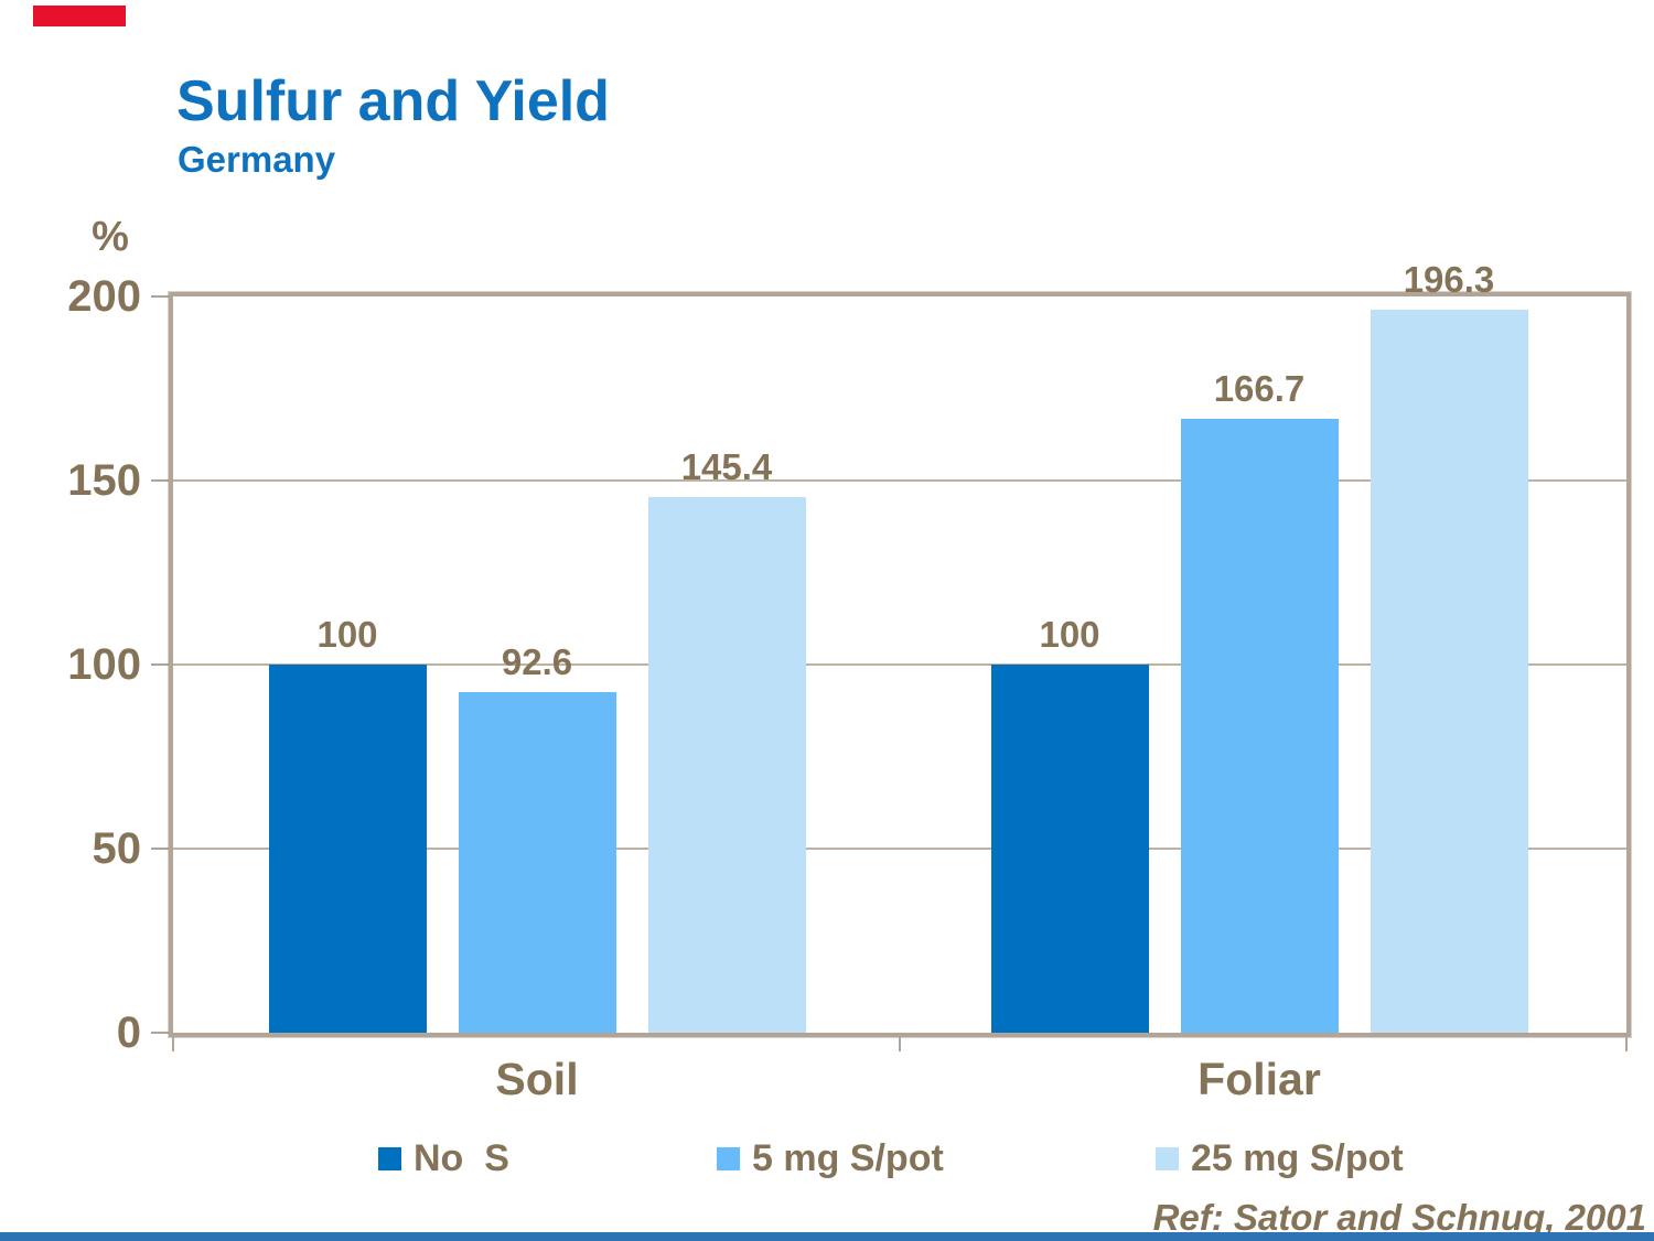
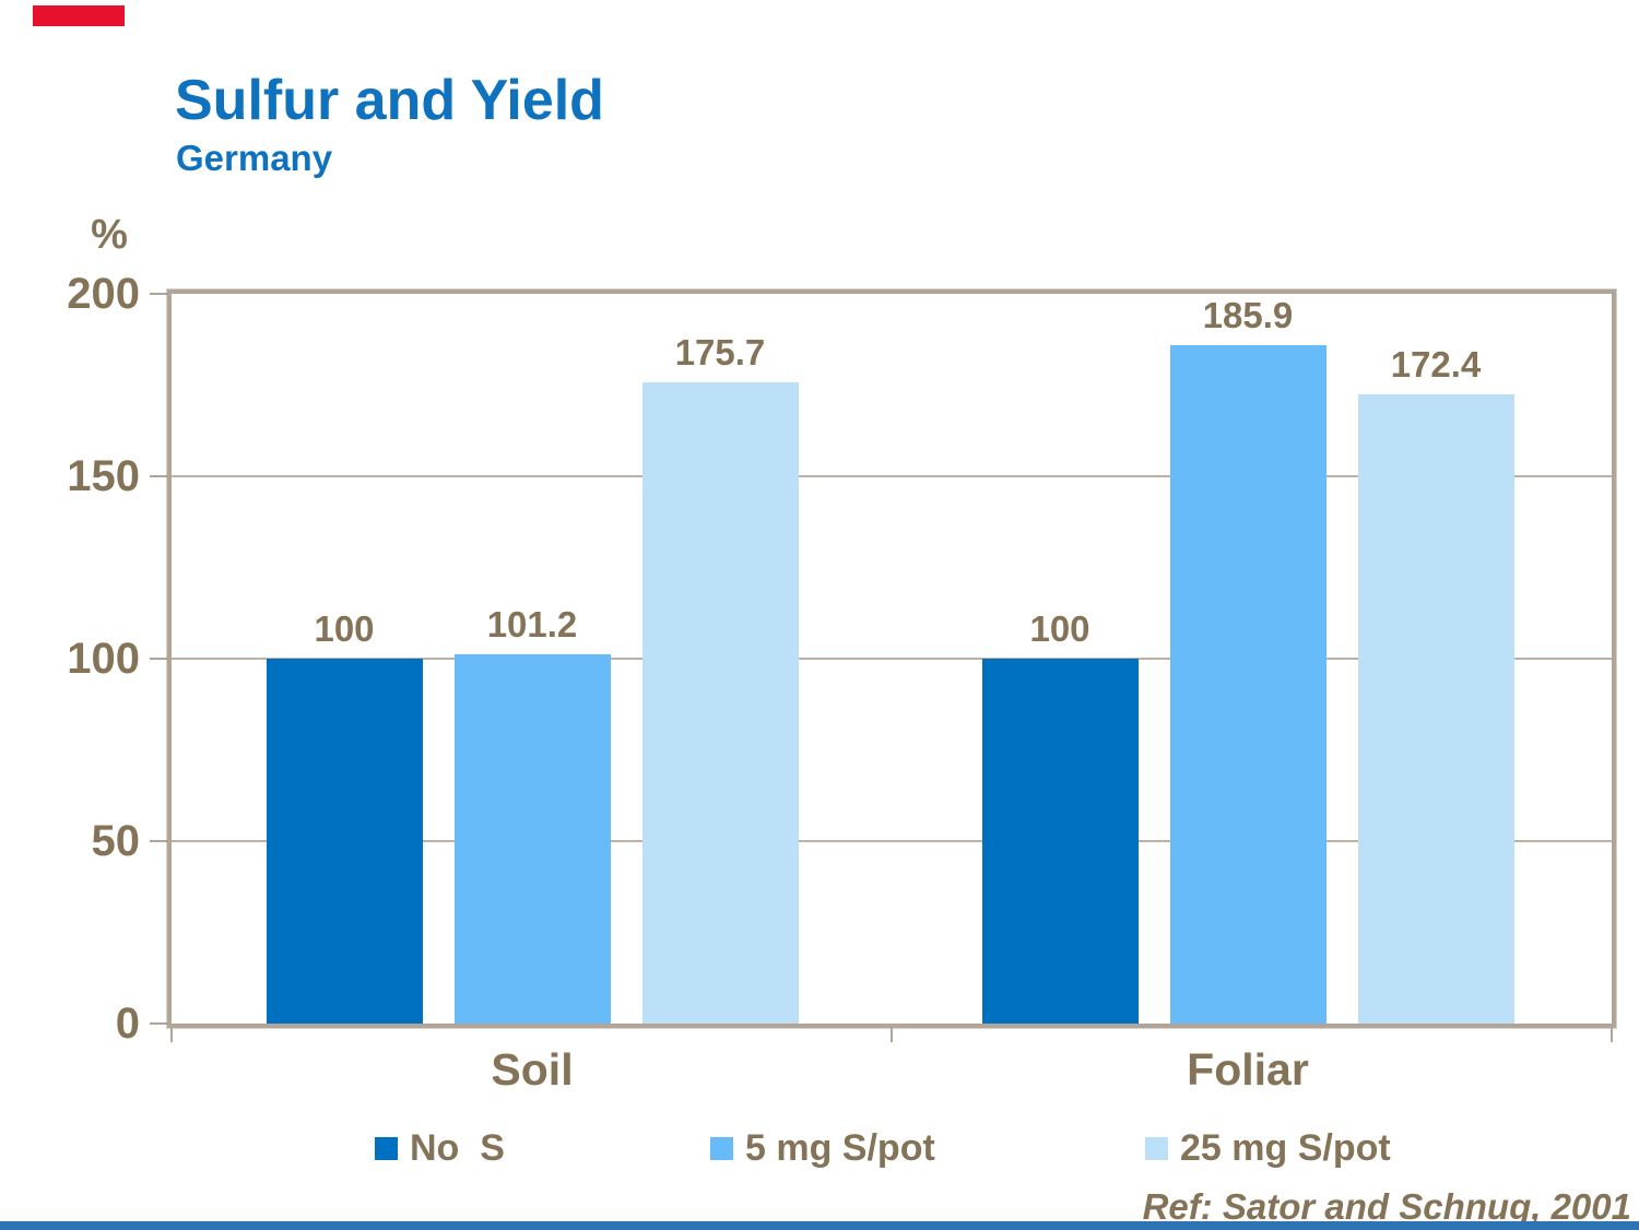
5 mg S/pot/Soil: 92.6 -> 101.2
25 mg S/pot/Soil: 145.4 -> 175.7
5 mg S/pot/Foliar: 166.7 -> 185.9
25 mg S/pot/Foliar: 196.3 -> 172.4
